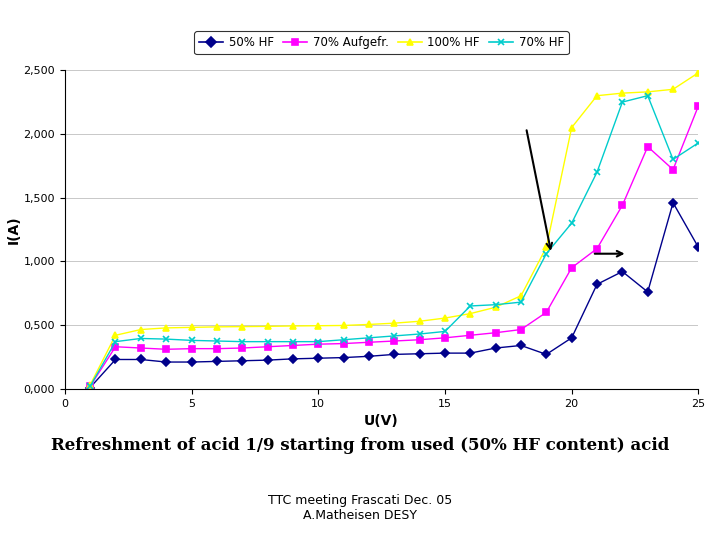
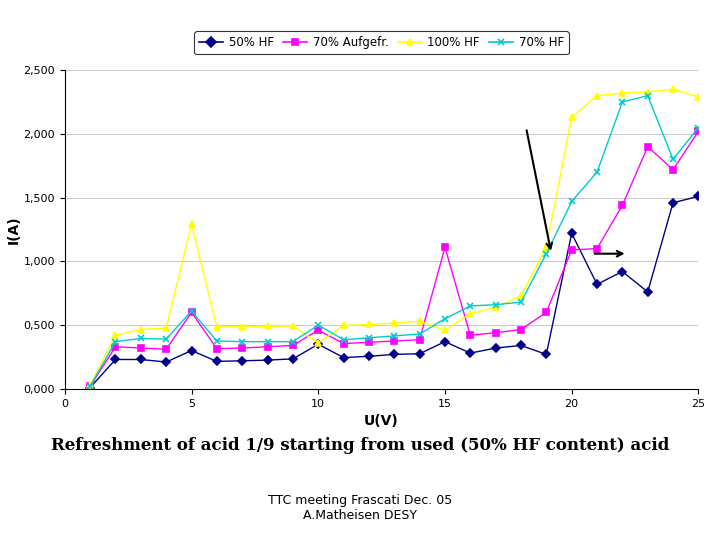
50% HF/5: 210 -> 300
70% Aufgefr./5: 320 -> 600
100% HF/5: 480 -> 1,290
70% HF/5: 380 -> 610
50% HF/10: 240 -> 350
70% Aufgefr./10: 350 -> 460
100% HF/10: 500 -> 360
70% HF/10: 370 -> 500
50% HF/15: 280 -> 370
70% Aufgefr./15: 400 -> 1,110
100% HF/15: 560 -> 460
70% HF/15: 450 -> 550
50% HF/20: 400 -> 1,220
70% Aufgefr./20: 950 -> 1,090
100% HF/20: 2,050 -> 2,130
70% HF/20: 1,300 -> 1,470
50% HF/25: 1,110 -> 1,510
70% Aufgefr./25: 2,220 -> 2,020
100% HF/25: 2,480 -> 2,290
70% HF/25: 1,930 -> 2,050
